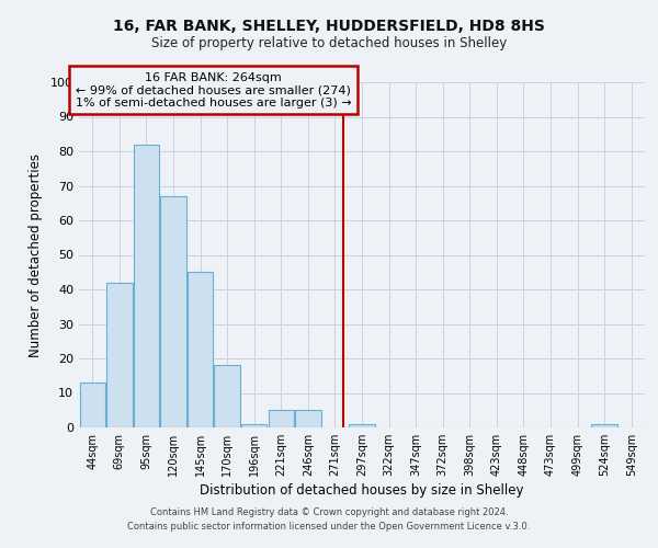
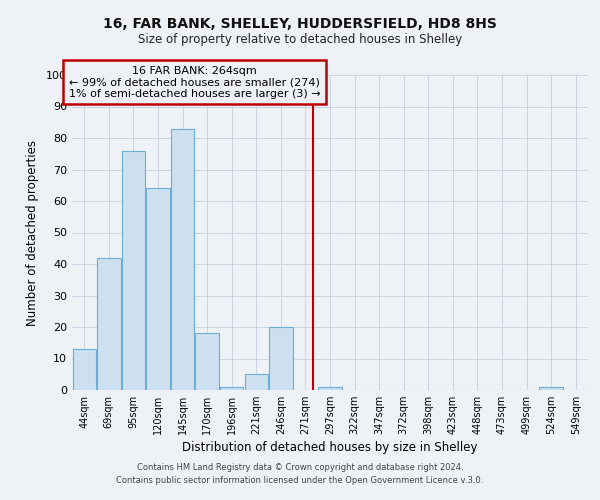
95sqm: 82 -> 76
120sqm: 67 -> 64
145sqm: 45 -> 83
246sqm: 5 -> 20
